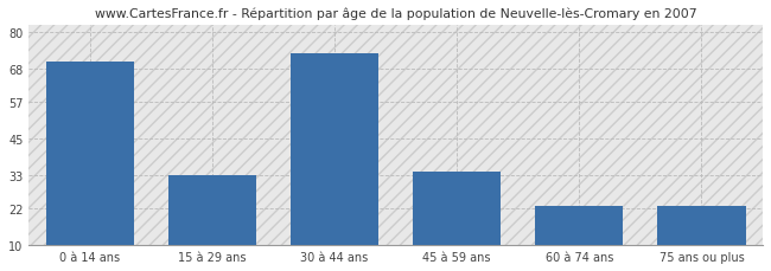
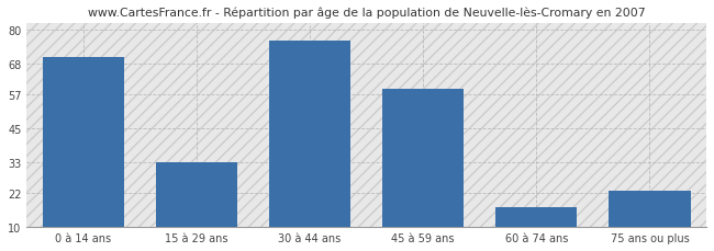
30 à 44 ans: 73 -> 76
45 à 59 ans: 34 -> 59
60 à 74 ans: 23 -> 17
